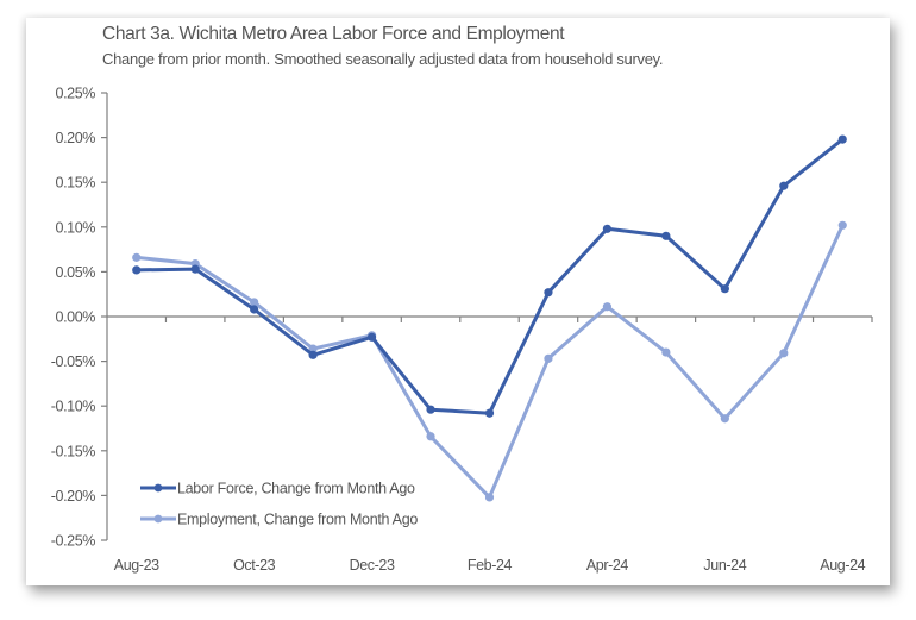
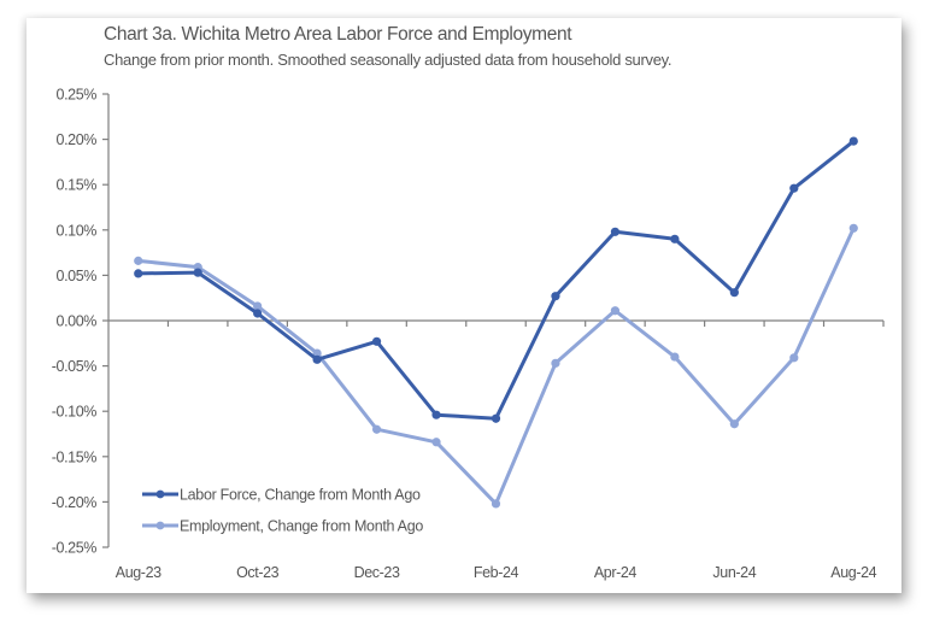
Employment, Change from Month Ago/Dec-23: -0.02% -> -0.12%
